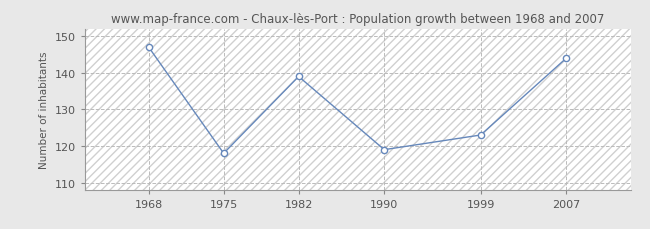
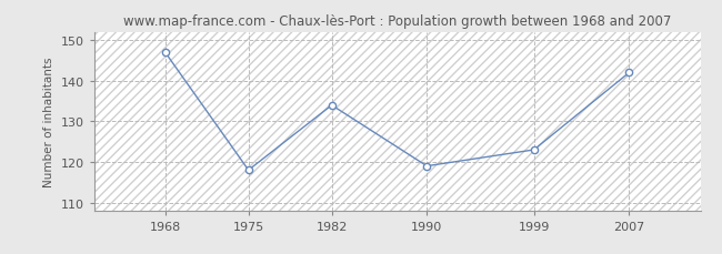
1982: 139 -> 134
2007: 144 -> 142
